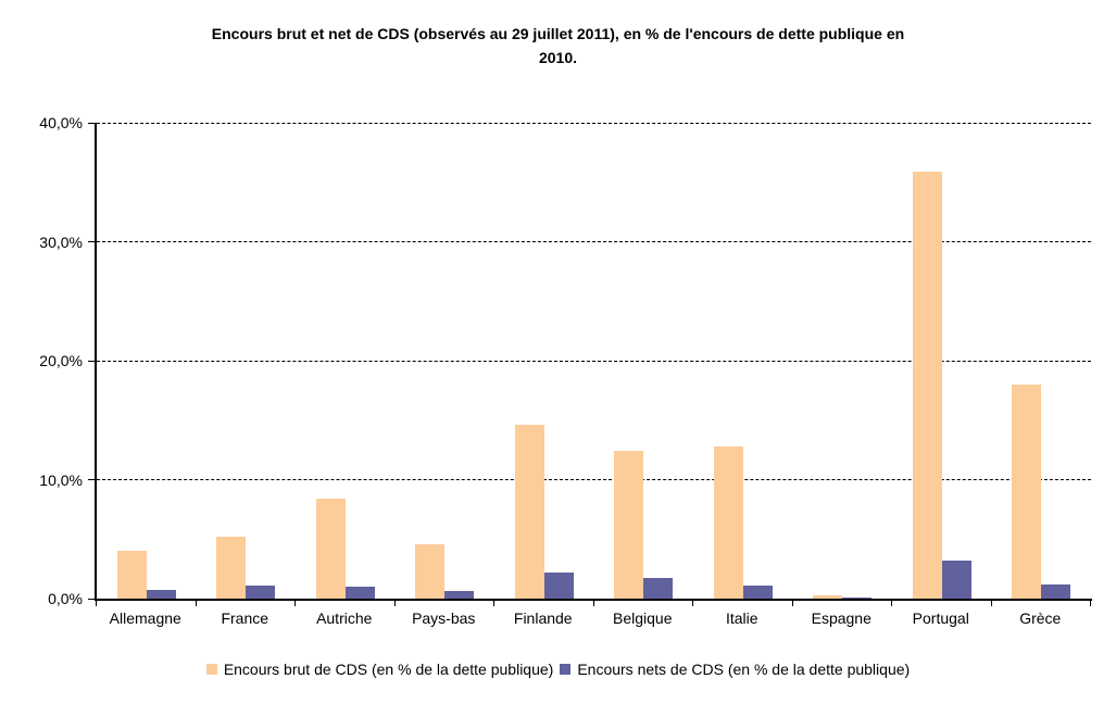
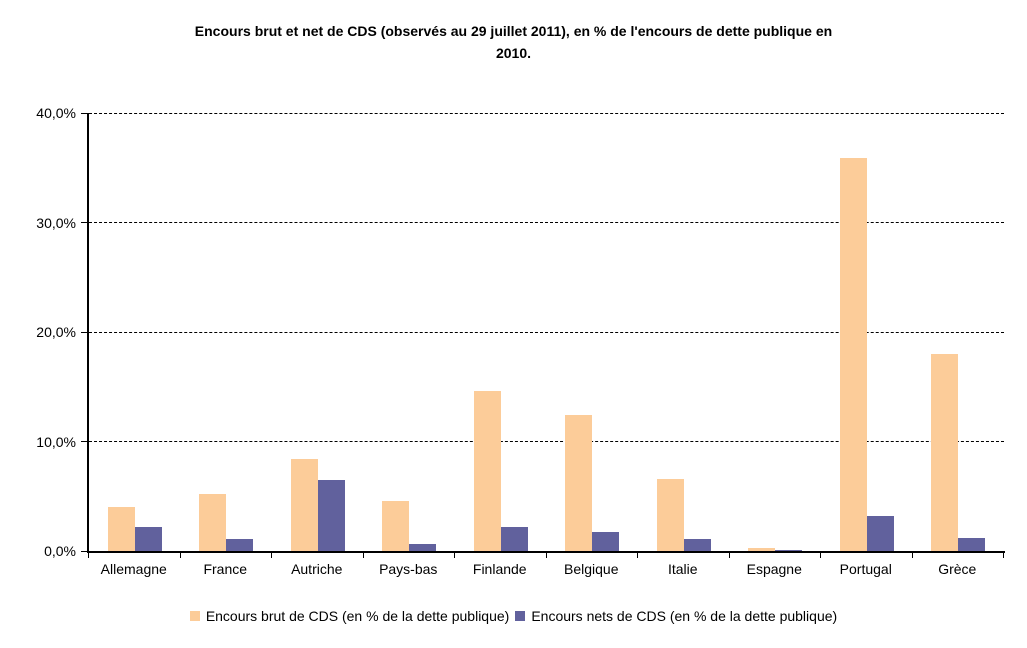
Encours nets de CDS (en % de la dette publique)/Allemagne: 0,7% -> 2,2%
Encours nets de CDS (en % de la dette publique)/Autriche: 1,0% -> 6,5%
Encours brut de CDS (en % de la dette publique)/Italie: 12,8% -> 6,6%
